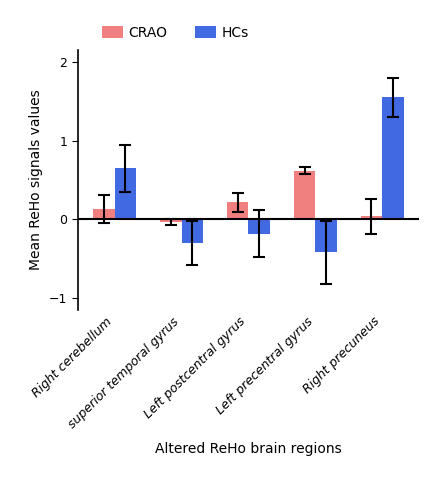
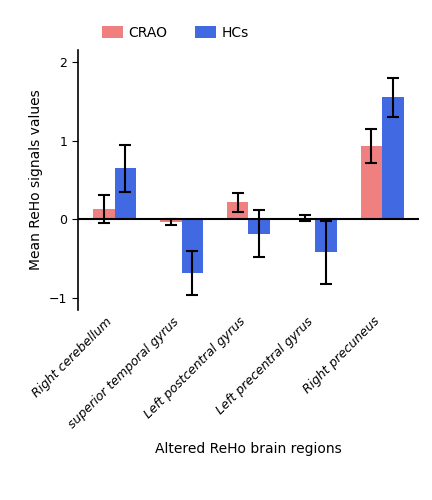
HCs/superior temporal gyrus: -0.30 -> -0.68
CRAO/Left precentral gyrus: 0.62 -> 0.02
CRAO/Right precuneus: 0.04 -> 0.93
